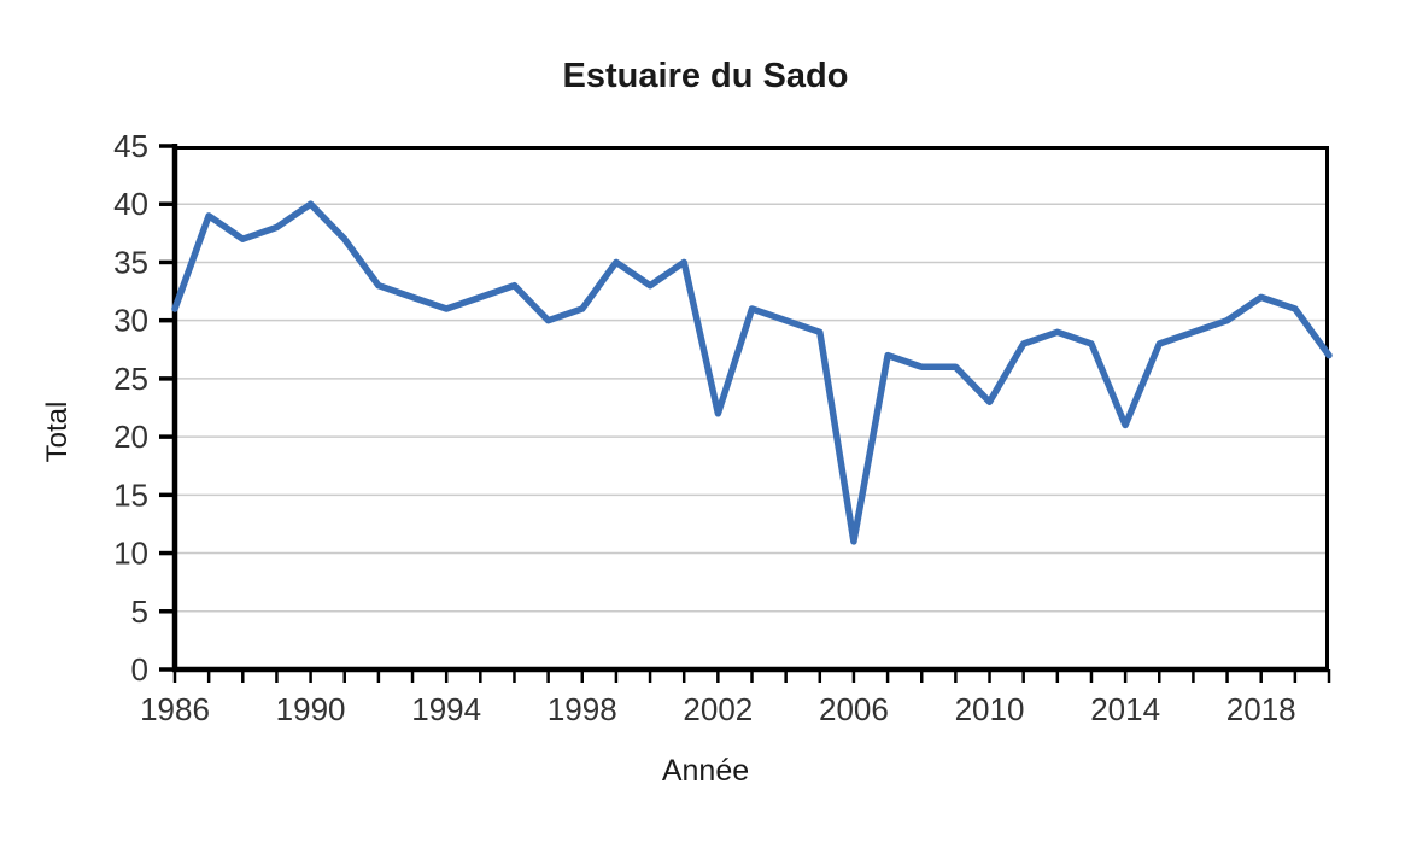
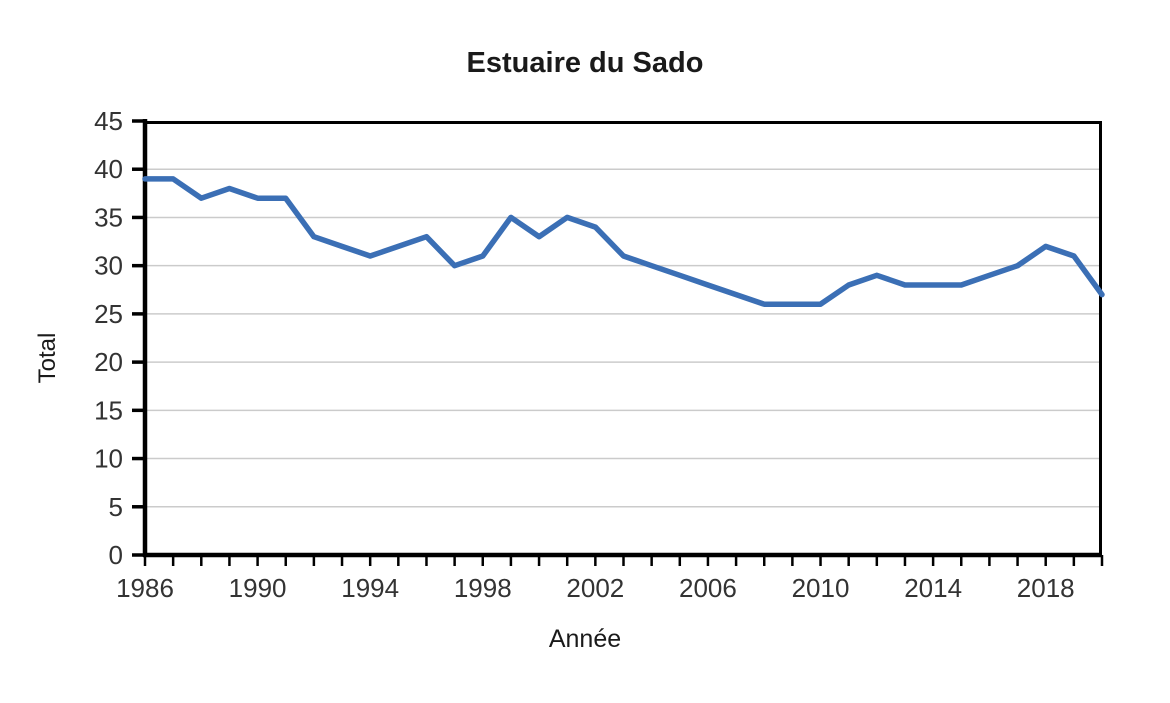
1986: 31 -> 39
1990: 40 -> 37
2002: 22 -> 34
2006: 11 -> 28
2010: 23 -> 26
2014: 21 -> 28
